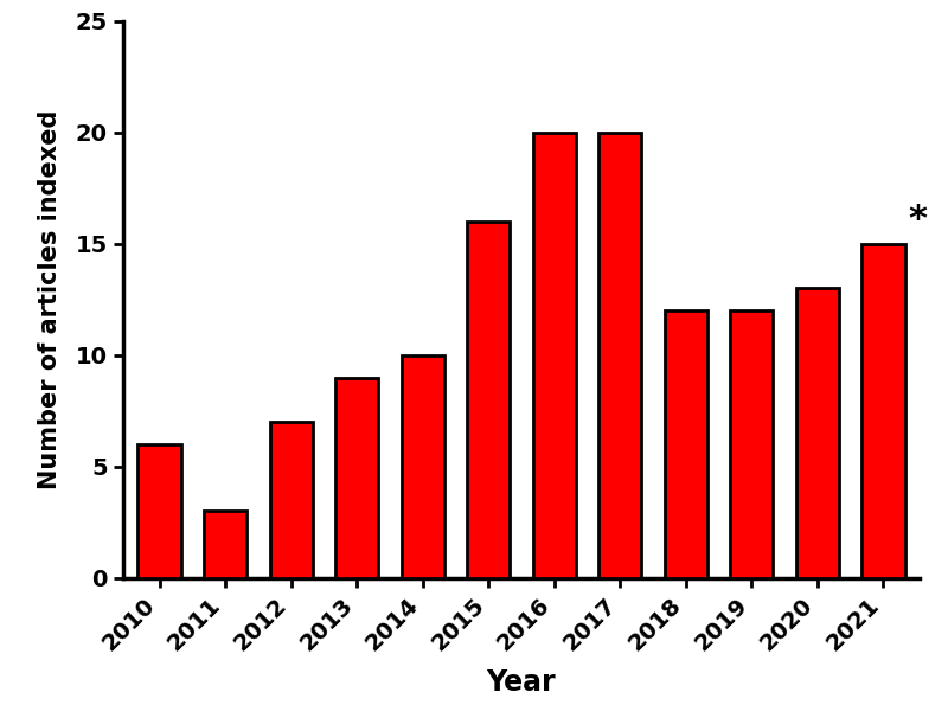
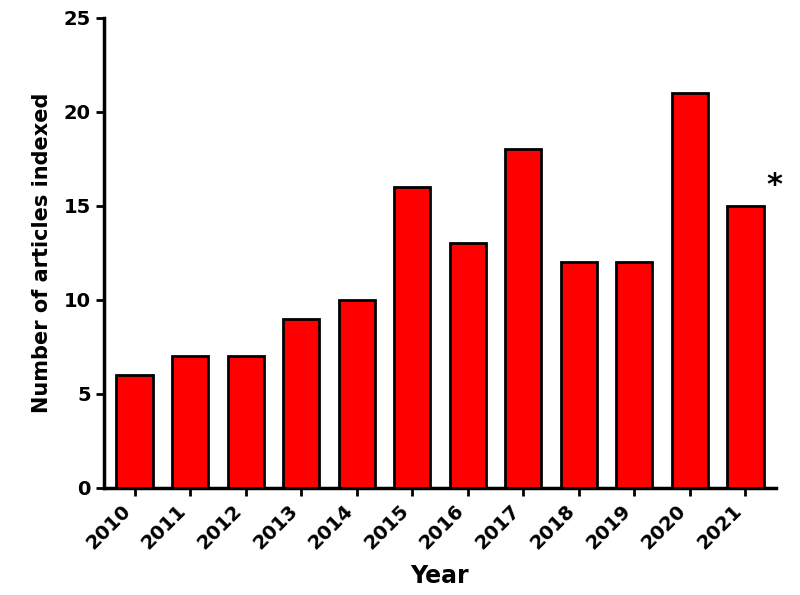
2011: 3 -> 7
2016: 20 -> 13
2017: 20 -> 18
2020: 13 -> 21
